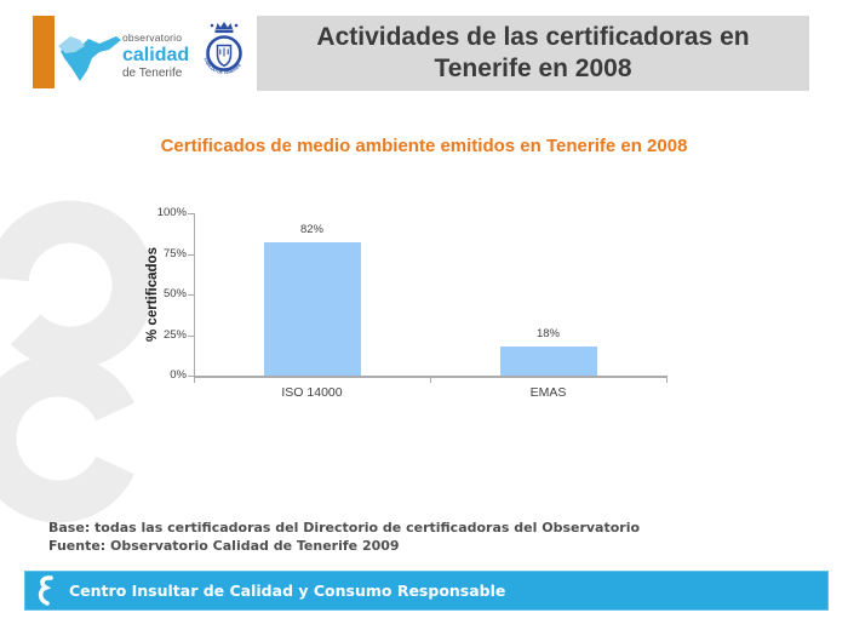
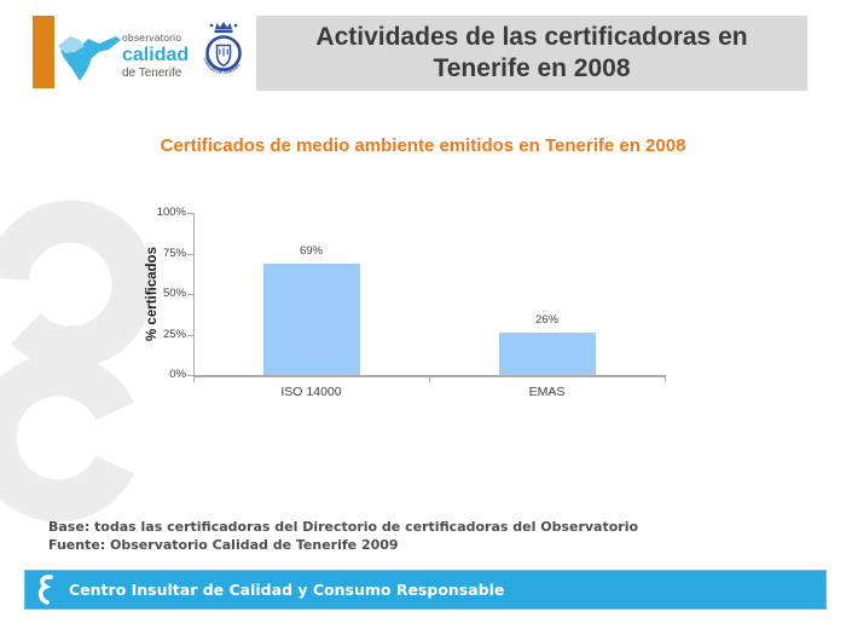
ISO 14000: 82% -> 69%
EMAS: 18% -> 26%
